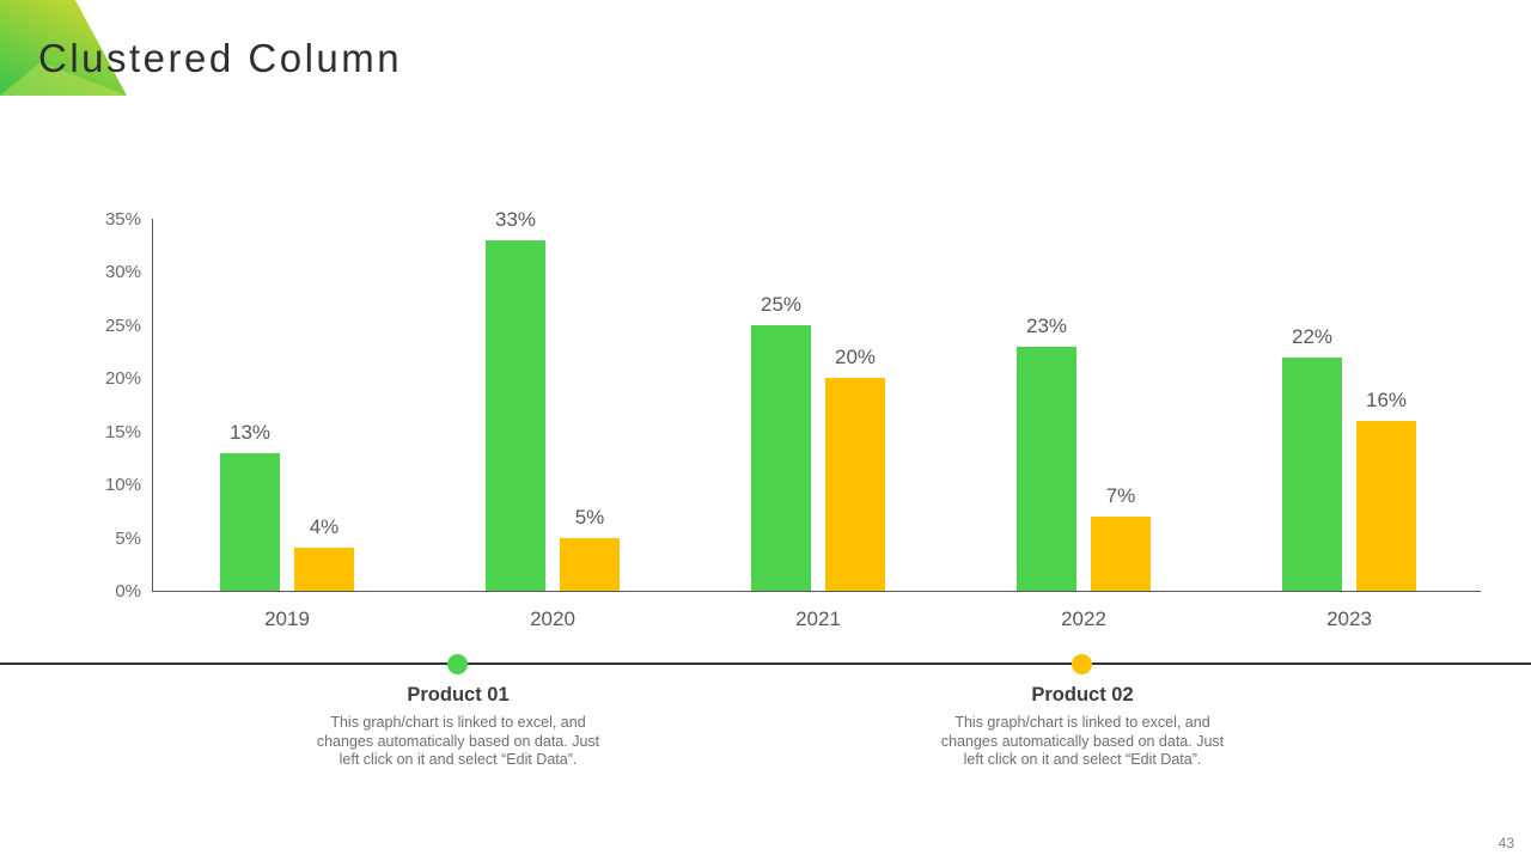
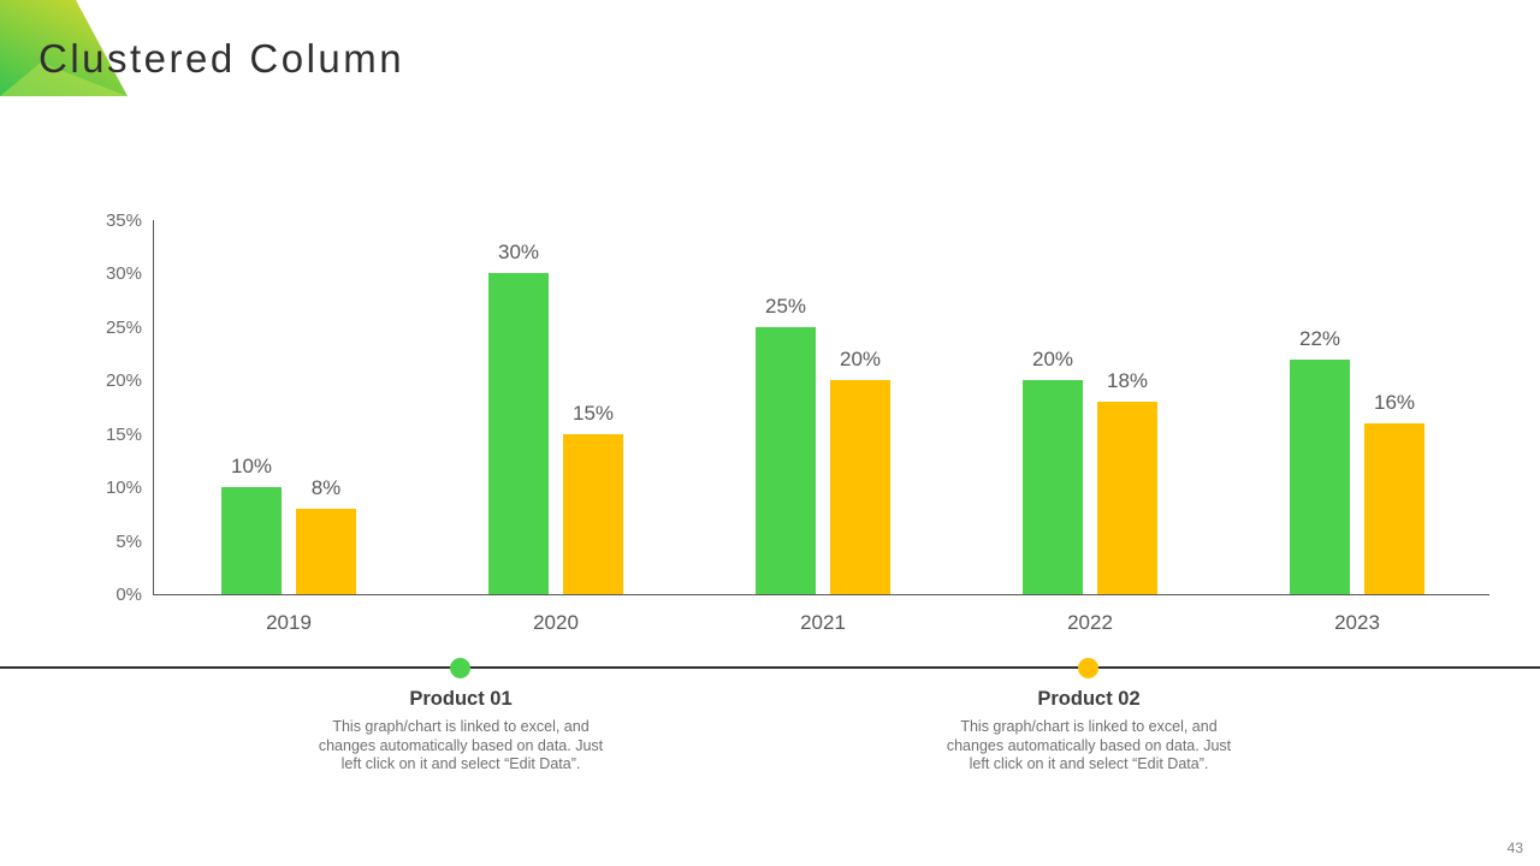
Product 01/2019: 13% -> 10%
Product 02/2019: 4% -> 8%
Product 01/2020: 33% -> 30%
Product 02/2020: 5% -> 15%
Product 01/2022: 23% -> 20%
Product 02/2022: 7% -> 18%
